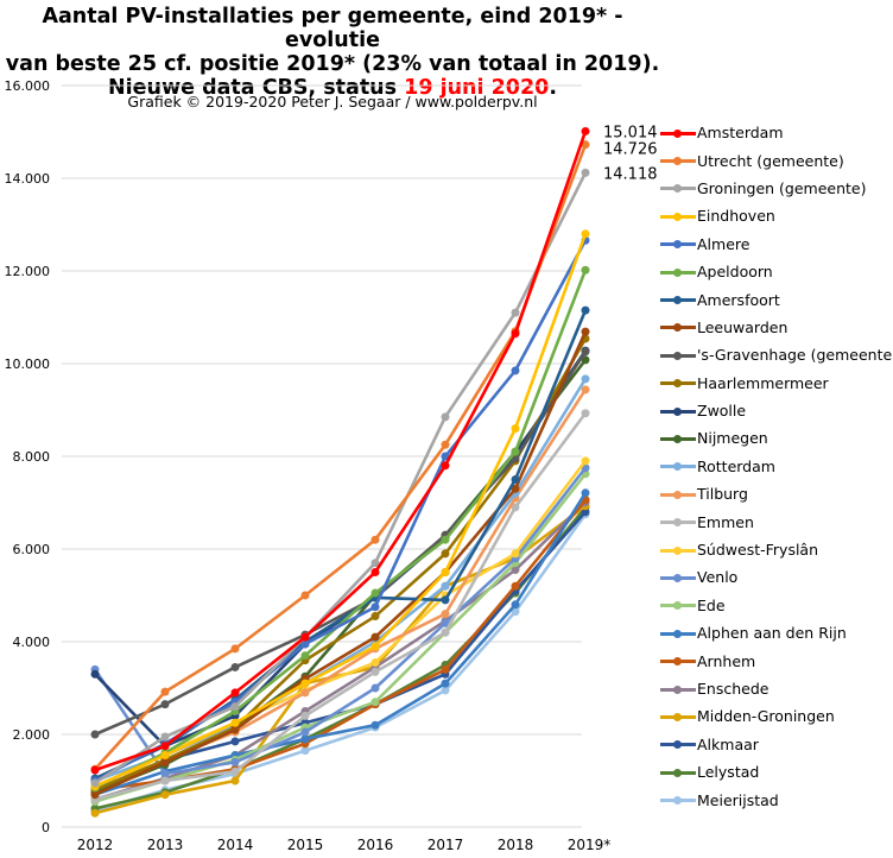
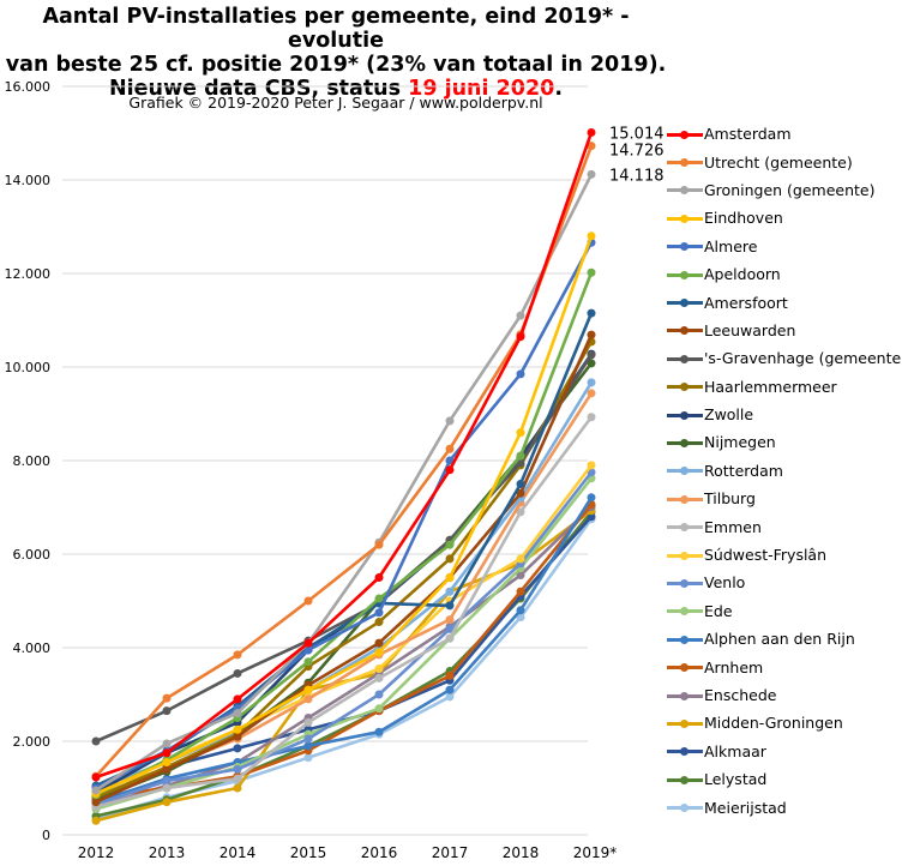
Zwolle/2012: 3300 -> 900
Venlo/2012: 3400 -> 600
Groningen (gemeente)/2016: 5700 -> 6200
